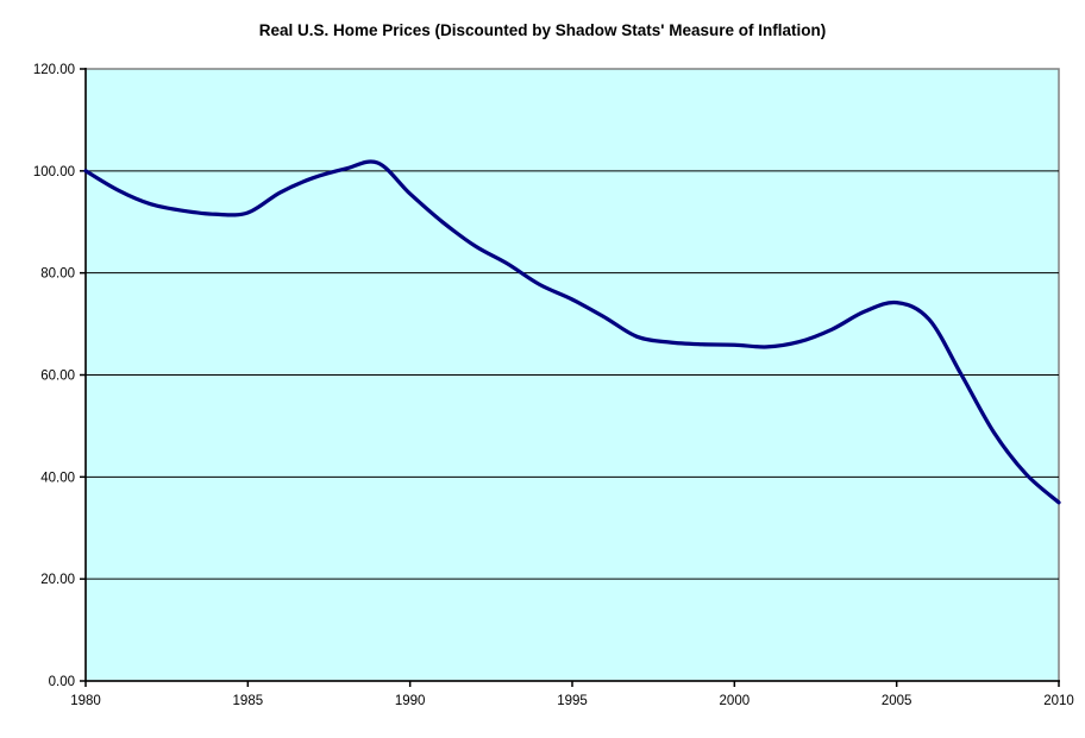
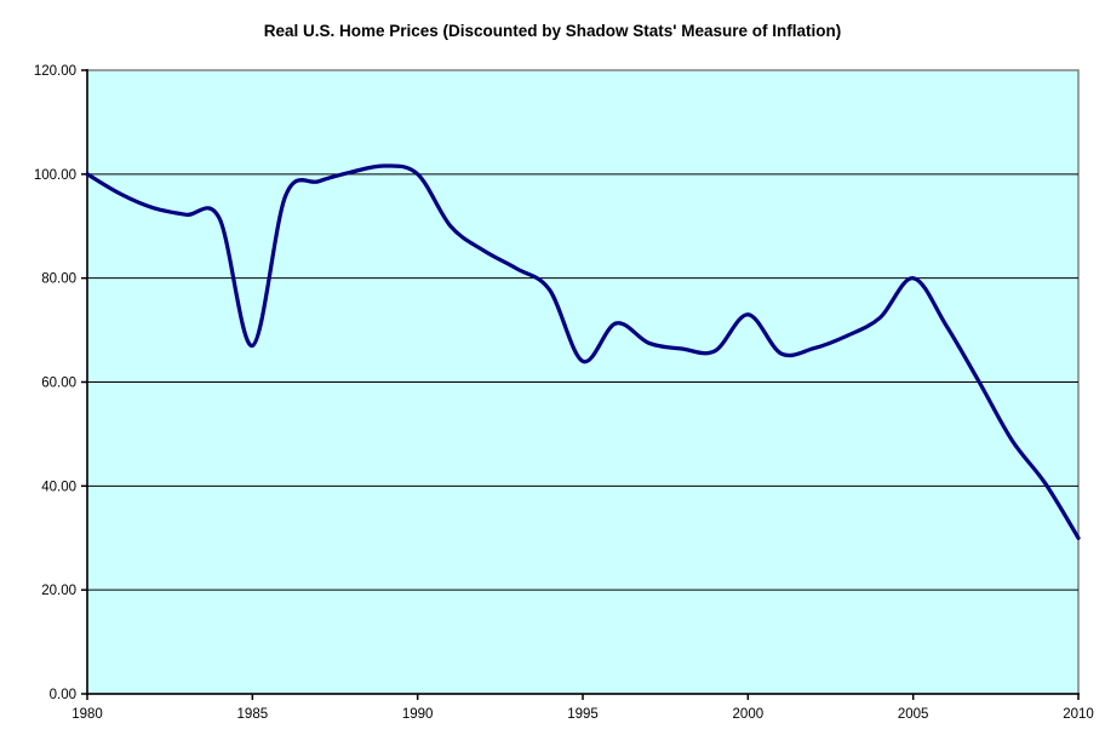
1985: 92 -> 67
1990: 96 -> 100
1995: 75 -> 64
2000: 66 -> 73
2005: 74 -> 80
2010: 35 -> 30
